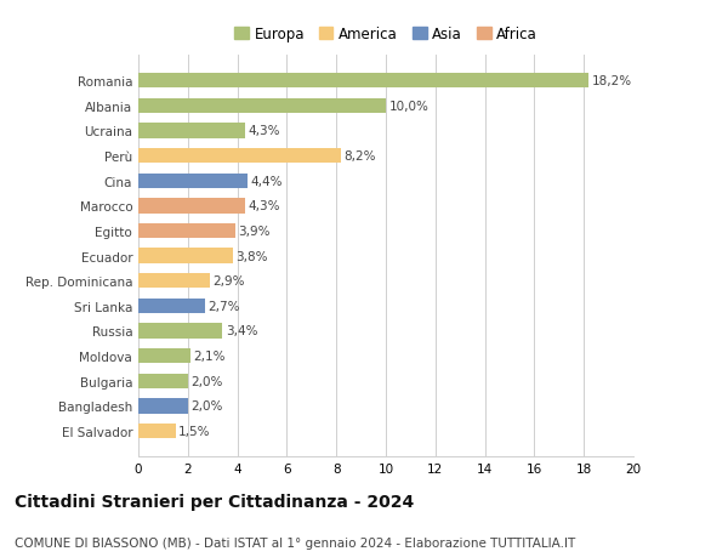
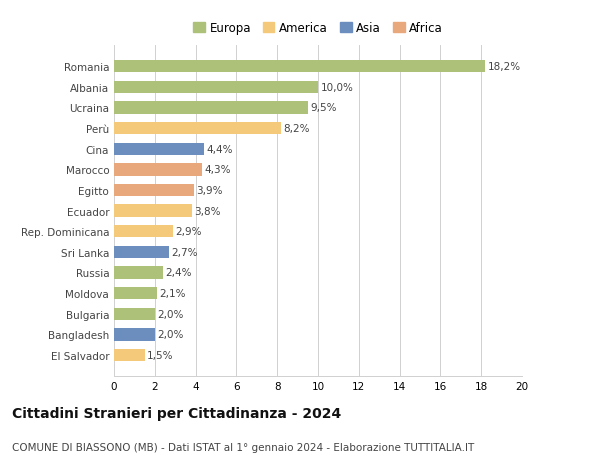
Ucraina: 4,3% -> 9,5%
Russia: 3,4% -> 2,4%
